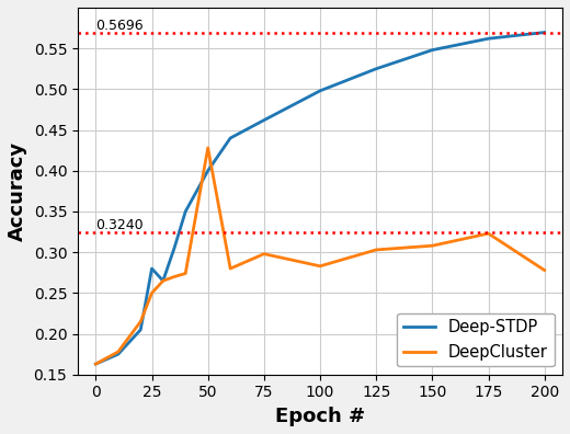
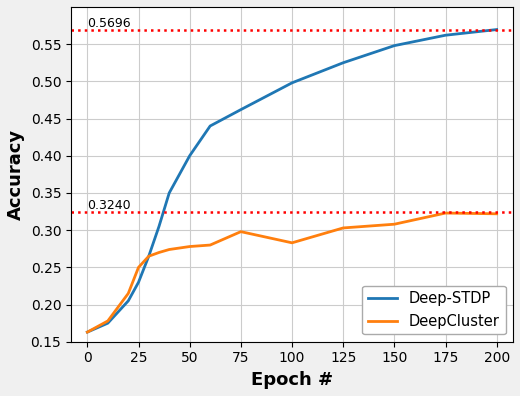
Deep-STDP/25: 0.280 -> 0.230
DeepCluster/50: 0.428 -> 0.278
DeepCluster/200: 0.278 -> 0.322
